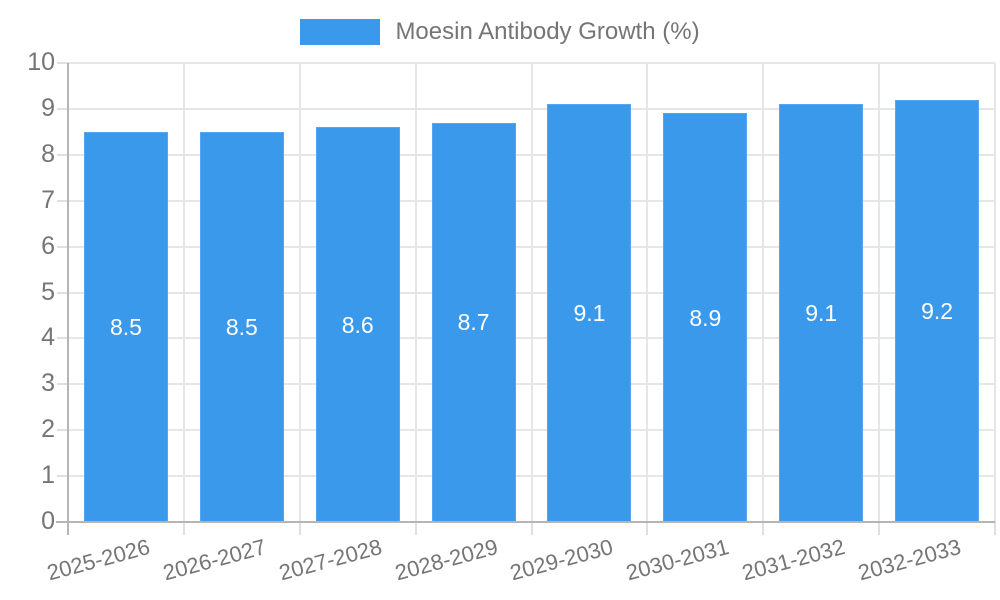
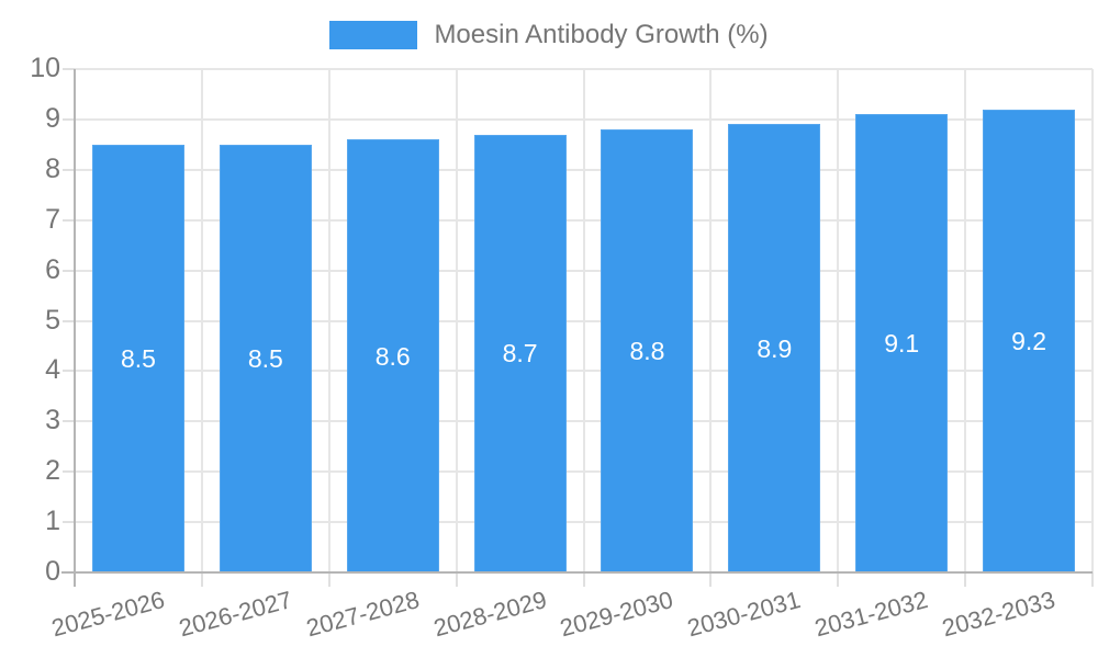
2029-2030: 9.1 -> 8.8
